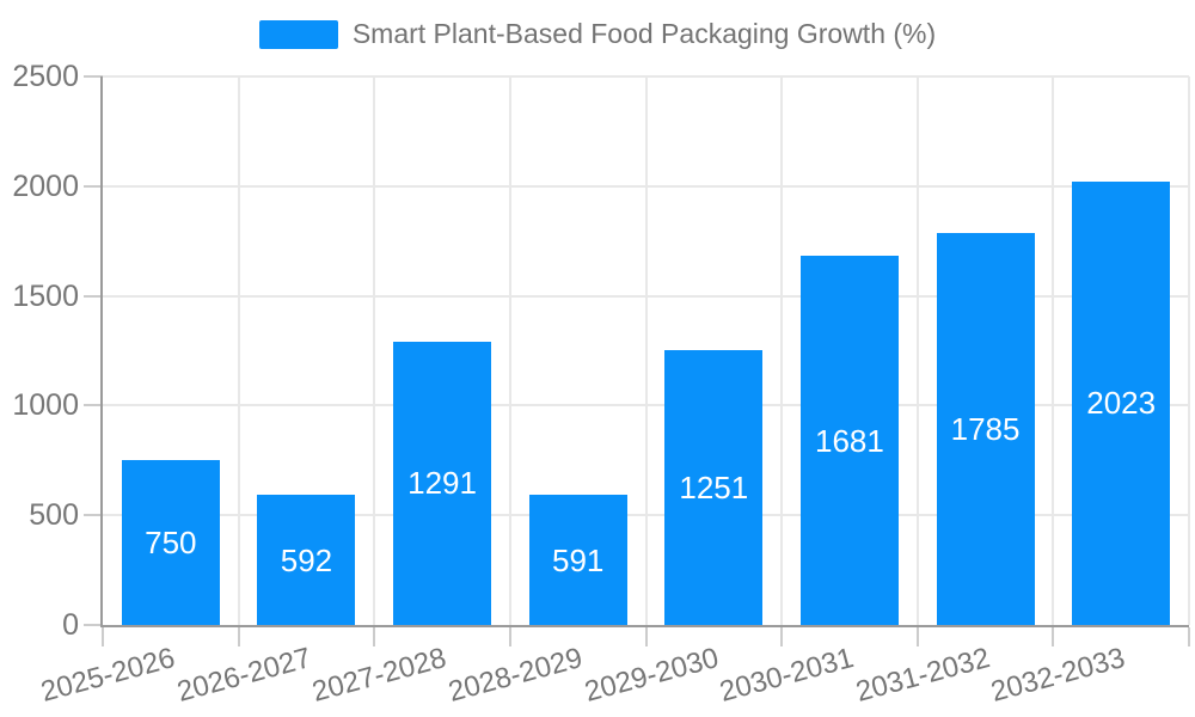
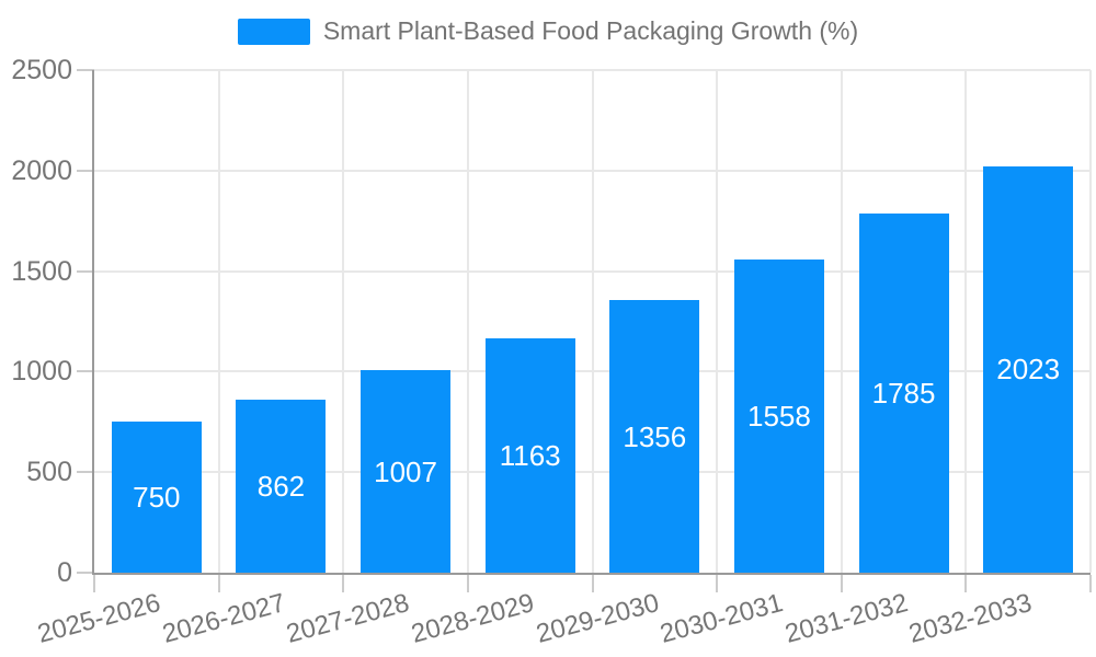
2026-2027: 592 -> 862
2027-2028: 1291 -> 1007
2028-2029: 591 -> 1163
2029-2030: 1251 -> 1356
2030-2031: 1681 -> 1558
